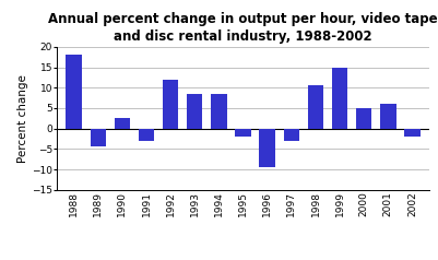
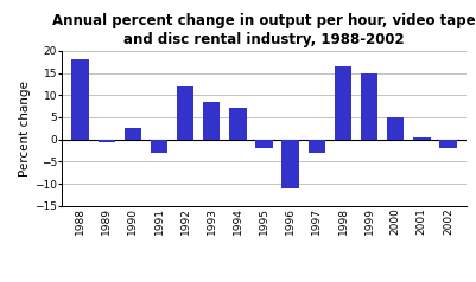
1989: -4.5 -> -0.5
1994: 8.5 -> 7.0
1996: -9.5 -> -11.0
1998: 10.5 -> 16.5
2001: 6.0 -> 0.5
